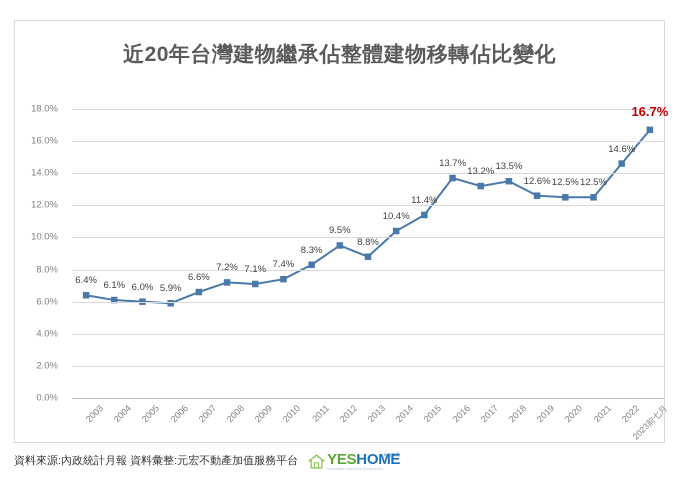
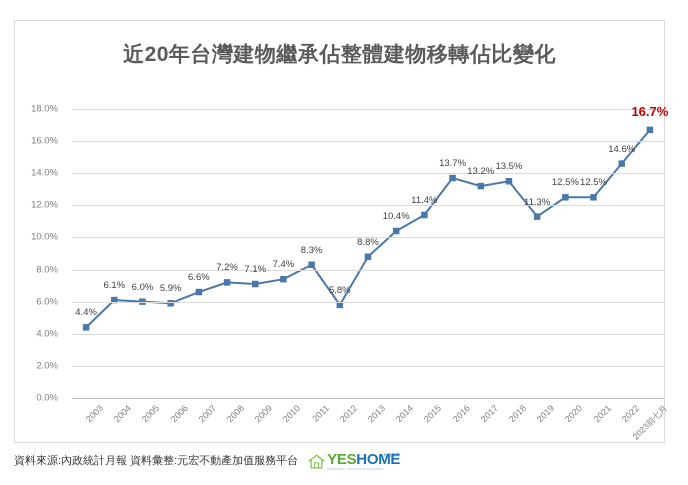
2003: 6.4% -> 4.4%
2012: 9.5% -> 5.8%
2019: 12.6% -> 11.3%
